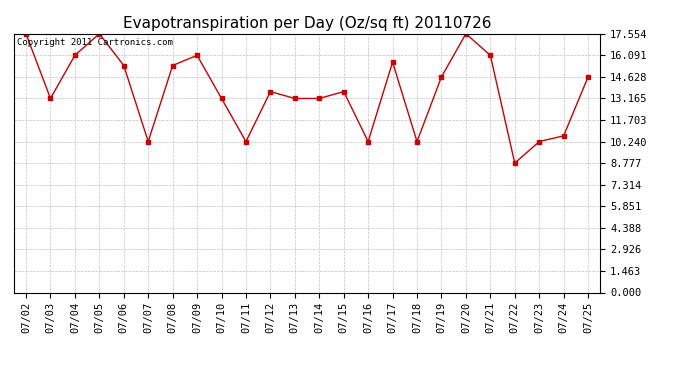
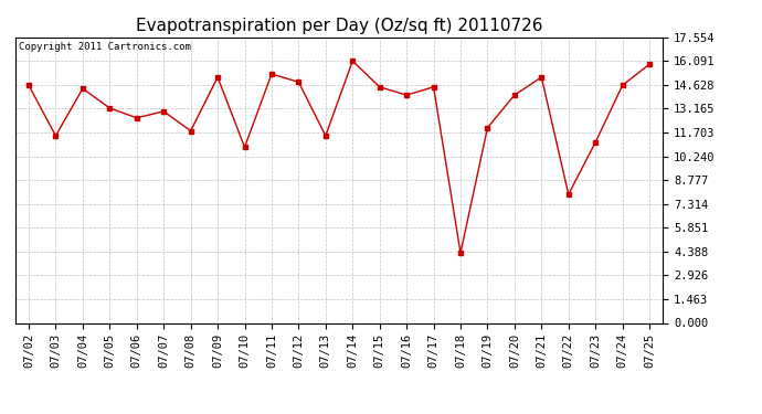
07/02: 17.6 -> 14.6
07/03: 13.2 -> 11.5
07/04: 16.1 -> 14.4
07/05: 17.6 -> 13.2
07/06: 15.4 -> 12.6
07/07: 10.2 -> 13.0
07/08: 15.4 -> 11.8
07/09: 16.1 -> 15.1
07/10: 13.2 -> 10.8
07/11: 10.2 -> 15.3
07/12: 13.6 -> 14.8
07/13: 13.2 -> 11.5
07/14: 13.2 -> 16.1
07/15: 13.6 -> 14.5
07/16: 10.2 -> 14.0
07/17: 15.6 -> 14.5
07/18: 10.2 -> 4.3
07/19: 14.6 -> 12.0
07/20: 17.6 -> 14.0
07/21: 16.1 -> 15.1
07/22: 8.8 -> 7.9
07/23: 10.2 -> 11.1
07/24: 10.6 -> 14.6
07/25: 14.6 -> 15.9
